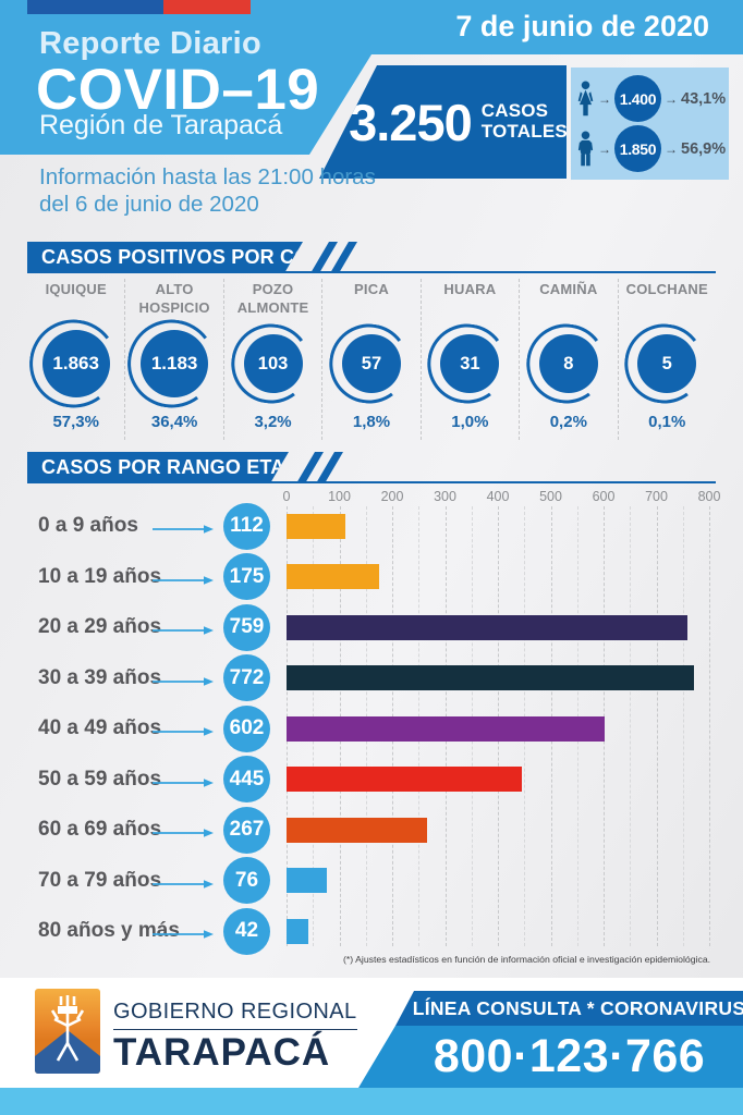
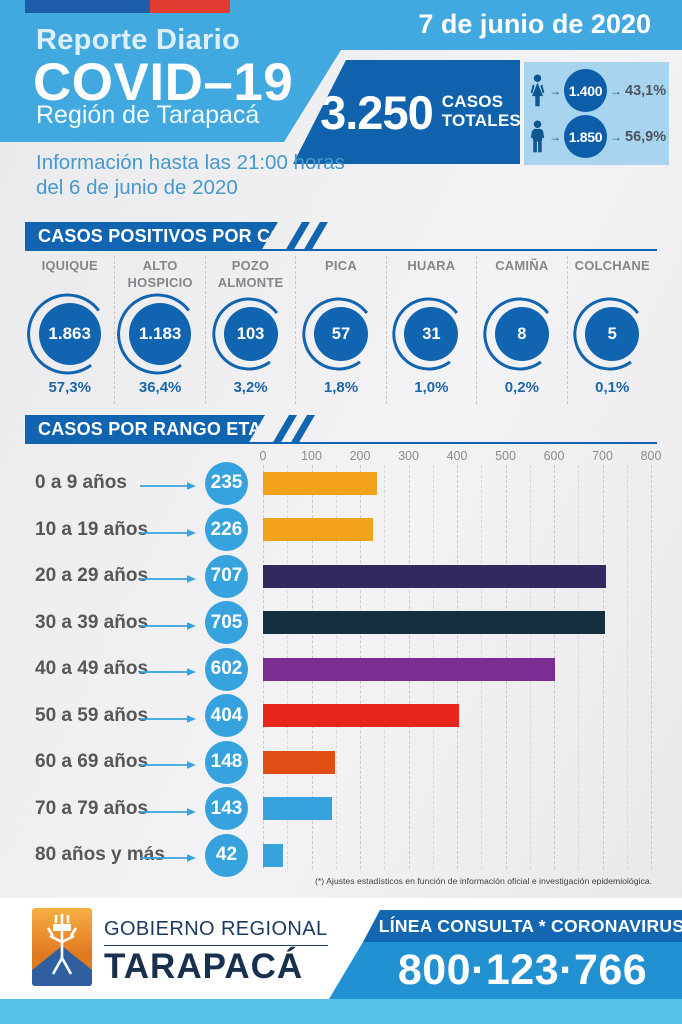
CASOS POR RANGO ETARIO/0 a 9 años: 112 -> 235
CASOS POR RANGO ETARIO/10 a 19 años: 175 -> 226
CASOS POR RANGO ETARIO/20 a 29 años: 759 -> 707
CASOS POR RANGO ETARIO/30 a 39 años: 772 -> 705
CASOS POR RANGO ETARIO/50 a 59 años: 445 -> 404
CASOS POR RANGO ETARIO/60 a 69 años: 267 -> 148
CASOS POR RANGO ETARIO/70 a 79 años: 76 -> 143
